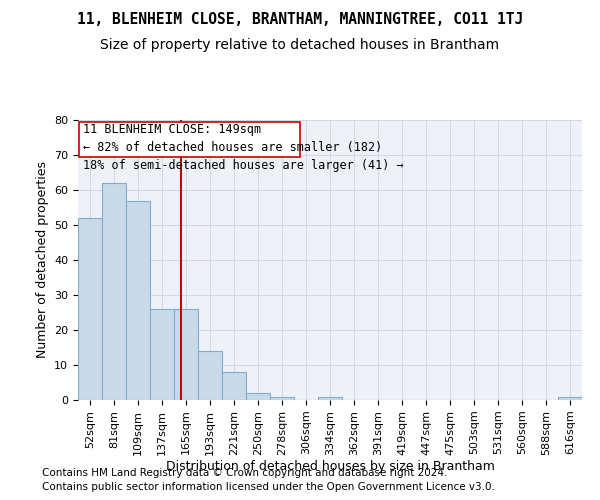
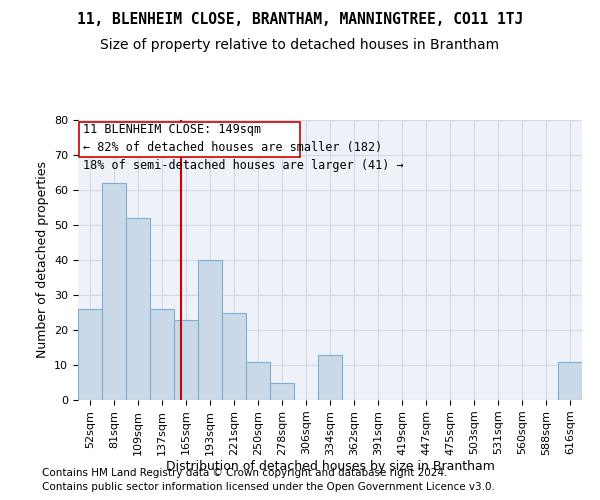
52sqm: 52 -> 26
109sqm: 57 -> 52
165sqm: 26 -> 23
193sqm: 14 -> 40
221sqm: 8 -> 25
250sqm: 2 -> 11
278sqm: 1 -> 5
334sqm: 1 -> 13
616sqm: 1 -> 11
